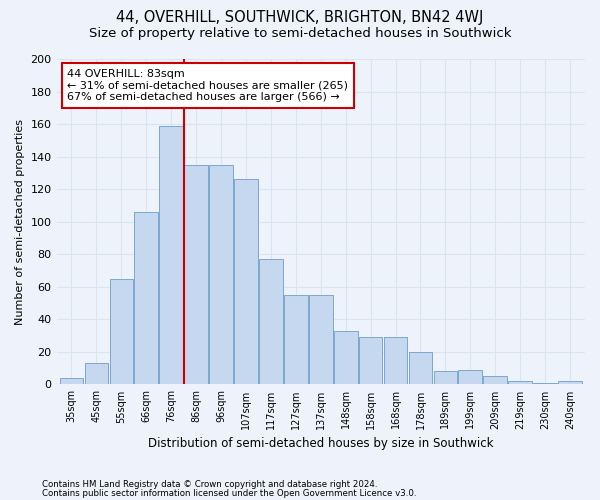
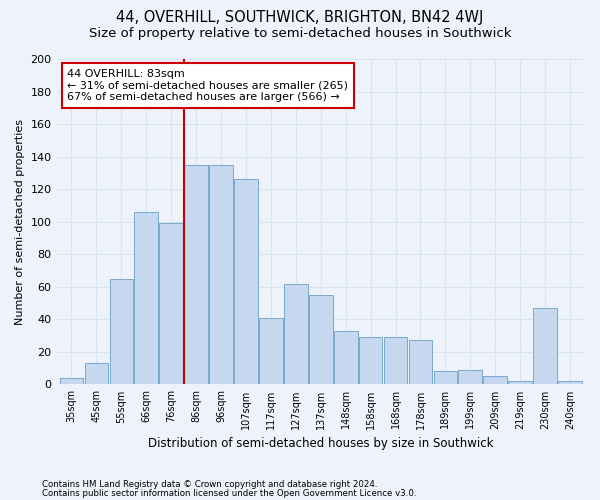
76sqm: 159 -> 99
117sqm: 77 -> 41
127sqm: 55 -> 62
178sqm: 20 -> 27
230sqm: 1 -> 47
